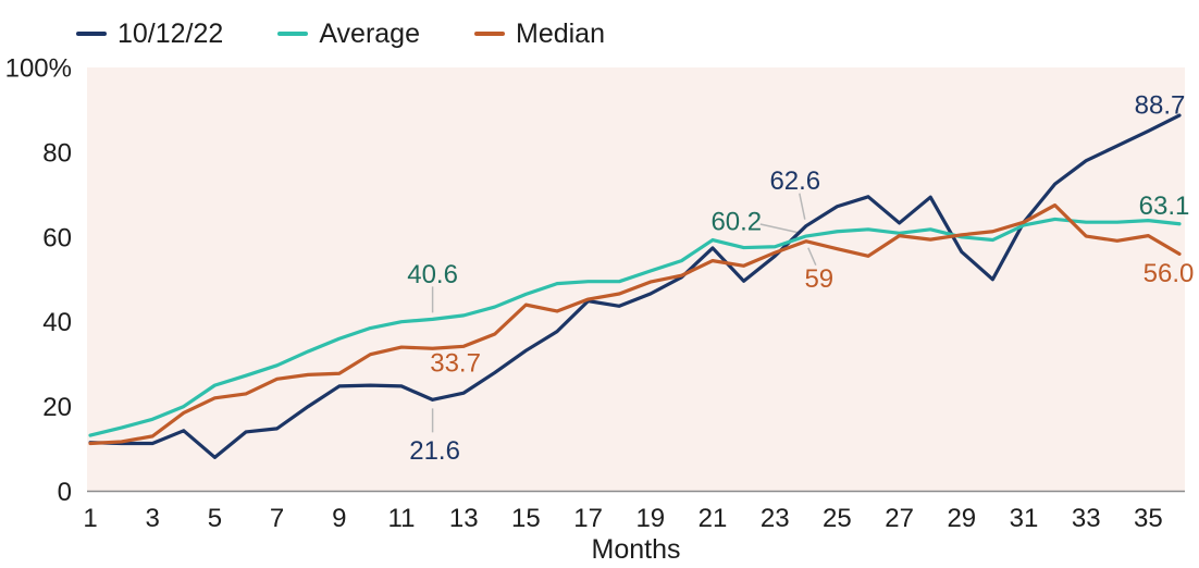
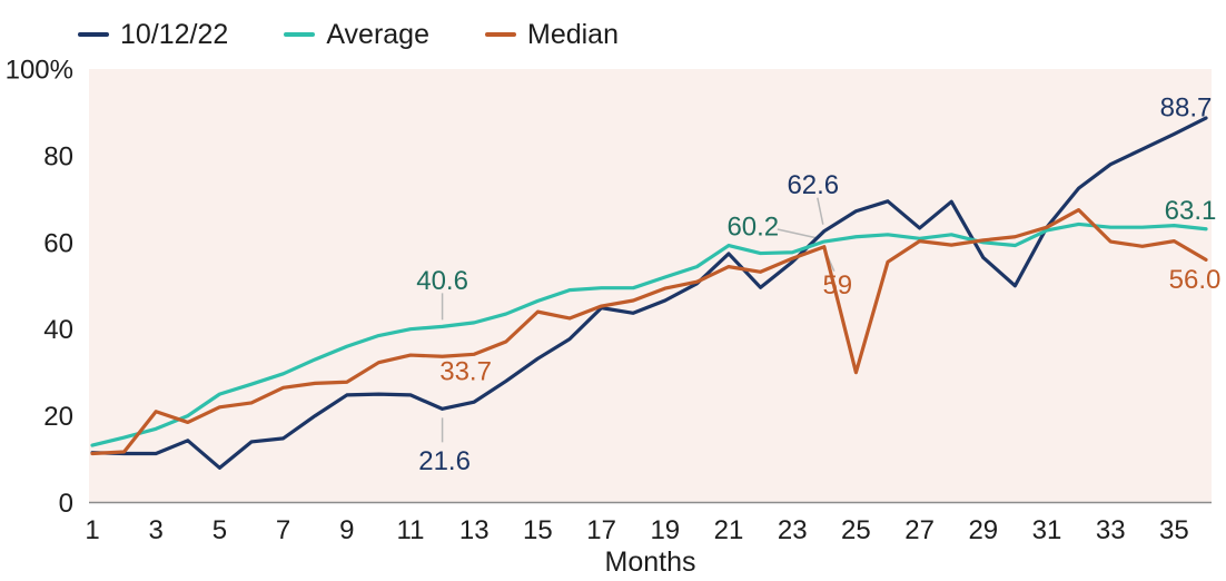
Median/3: 13% -> 21%
Median/25: 57% -> 30%
